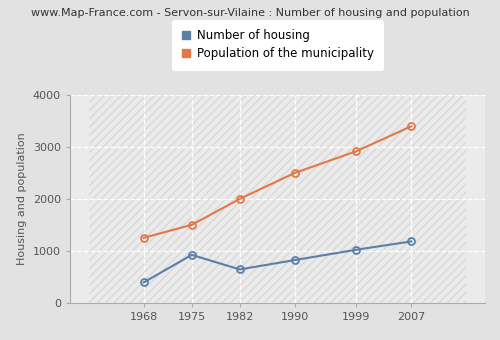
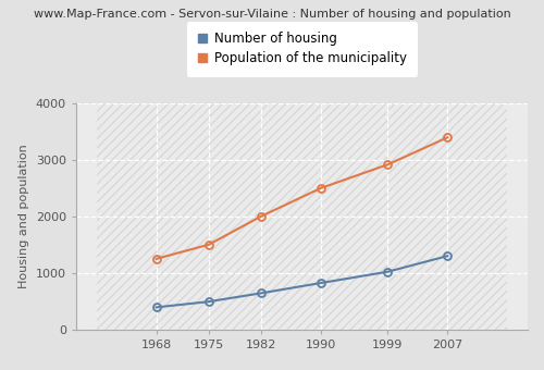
Number of housing/1975: 920 -> 490
Number of housing/2007: 1180 -> 1300
